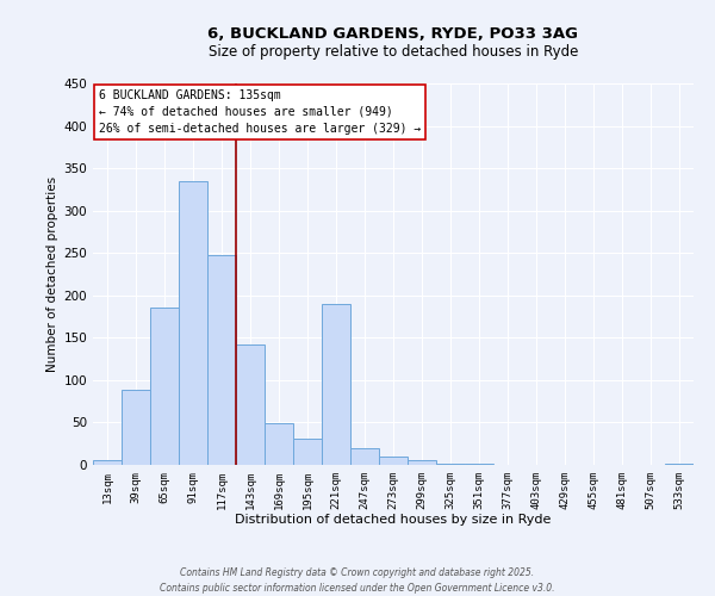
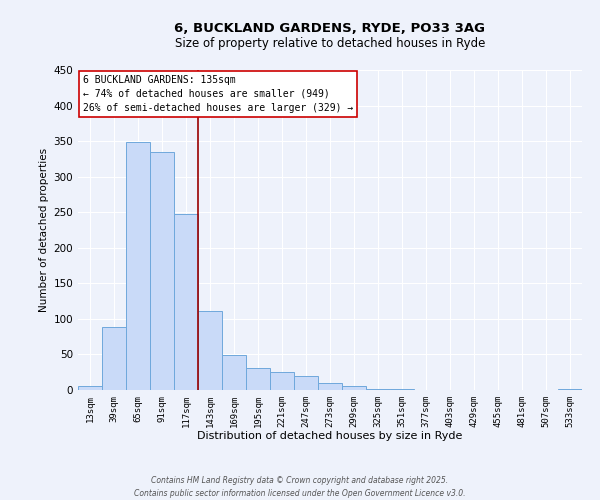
65sqm: 186 -> 349
143sqm: 142 -> 111
221sqm: 190 -> 25
